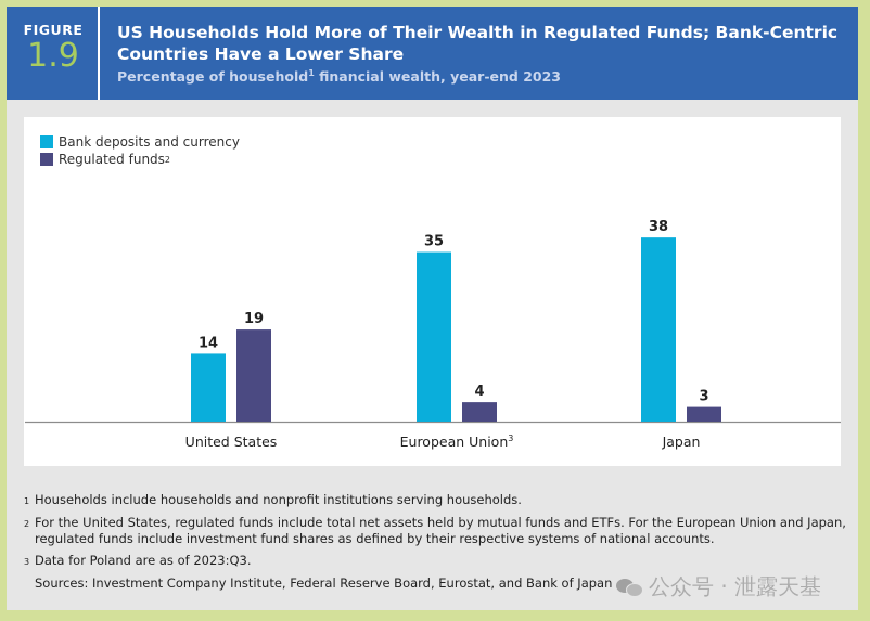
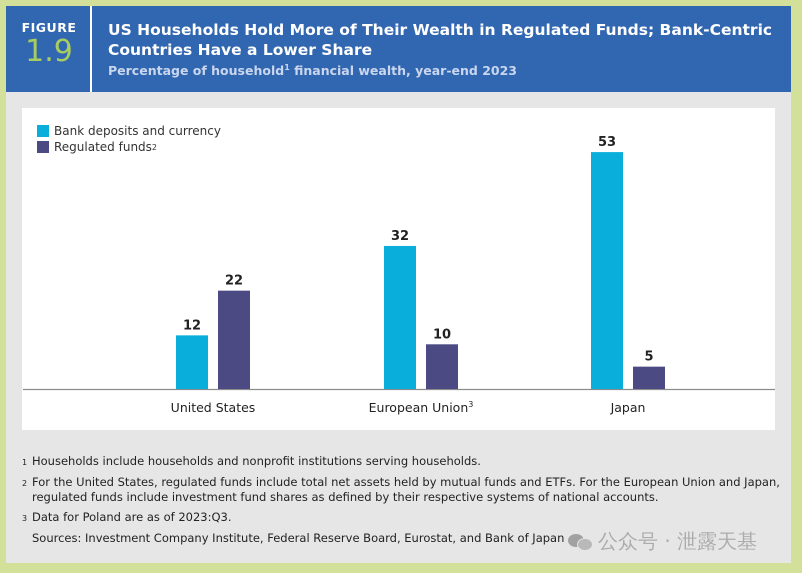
Bank deposits and currency/United States: 14 -> 12
Regulated funds/United States: 19 -> 22
Bank deposits and currency/European Union: 35 -> 32
Regulated funds/European Union: 4 -> 10
Bank deposits and currency/Japan: 38 -> 53
Regulated funds/Japan: 3 -> 5
